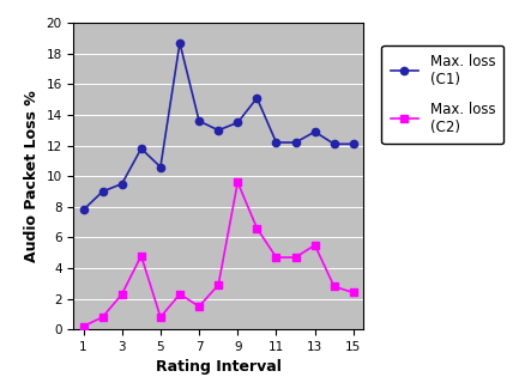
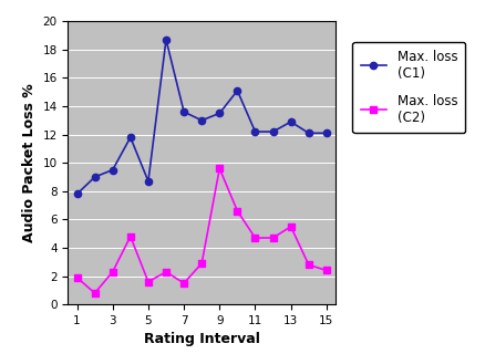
Max. loss (C2)/1: 0.2 -> 1.9
Max. loss (C1)/5: 10.6 -> 8.7
Max. loss (C2)/5: 0.8 -> 1.6
